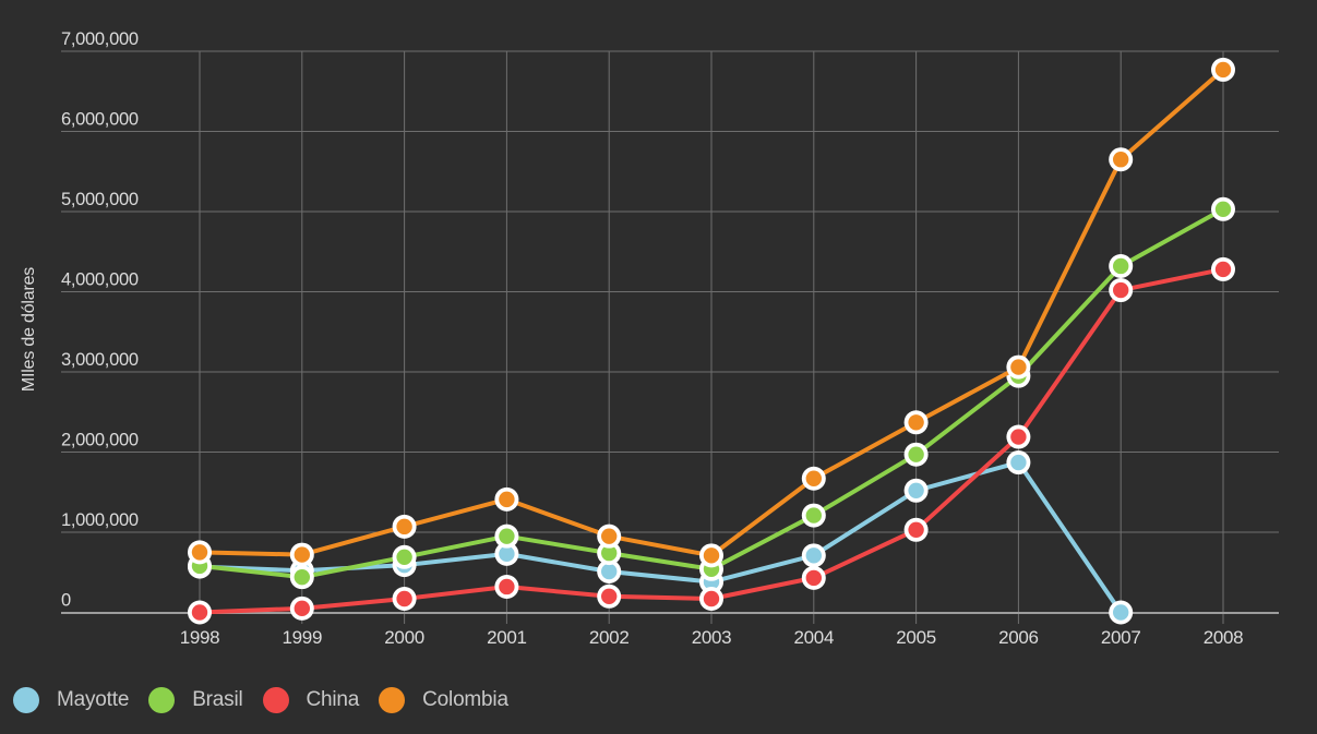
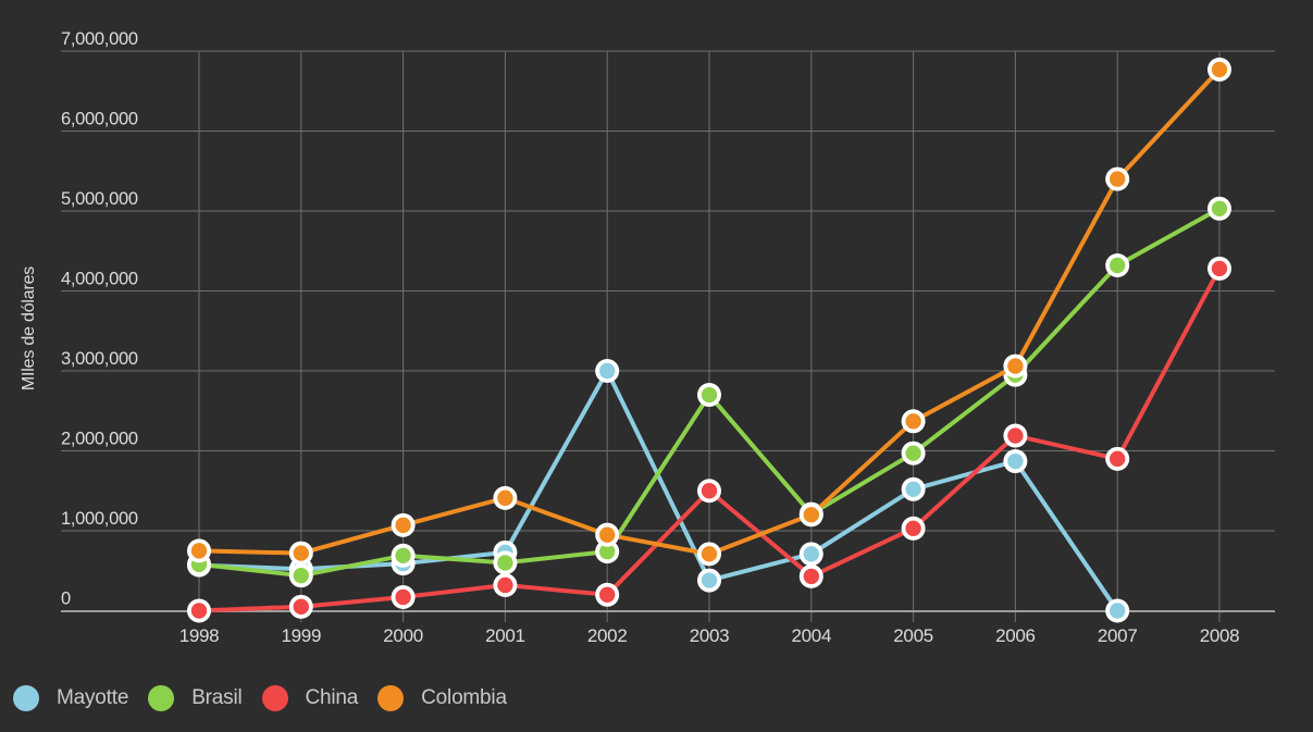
Brasil/2001: 1000000 -> 600000
Mayotte/2002: 500000 -> 3000000
Brasil/2003: 500000 -> 2700000
China/2003: 200000 -> 1500000
Colombia/2004: 1700000 -> 1200000
China/2007: 4000000 -> 1900000
Colombia/2007: 5600000 -> 5400000
